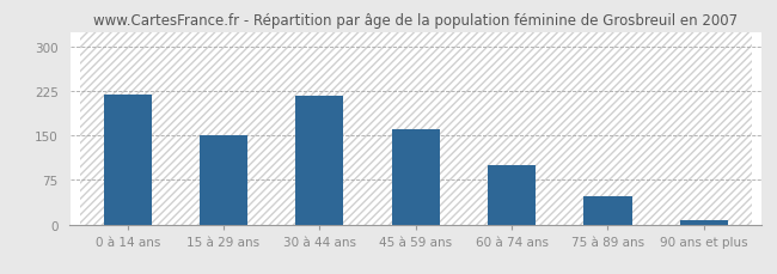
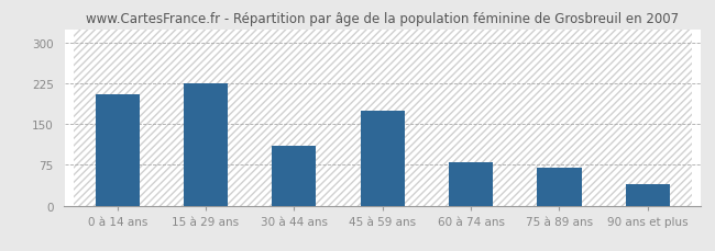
0 à 14 ans: 220 -> 205
15 à 29 ans: 150 -> 225
30 à 44 ans: 218 -> 110
45 à 59 ans: 160 -> 175
60 à 74 ans: 100 -> 80
75 à 89 ans: 48 -> 70
90 ans et plus: 7 -> 40
